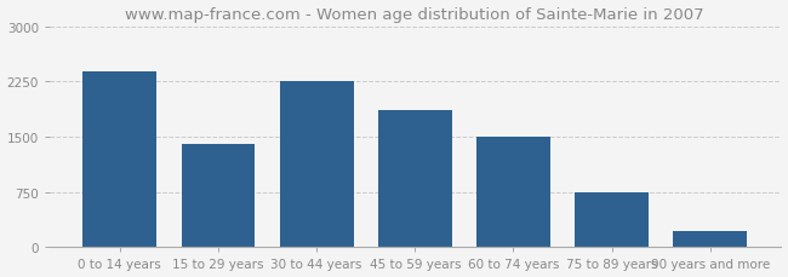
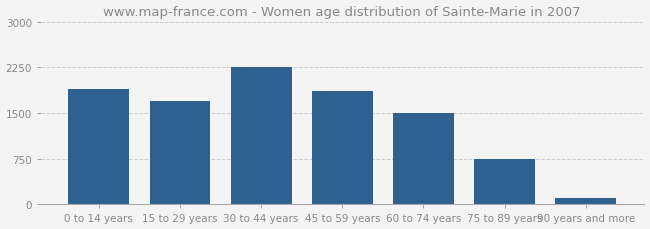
0 to 14 years: 2380 -> 1890
15 to 29 years: 1400 -> 1700
90 years and more: 220 -> 100
